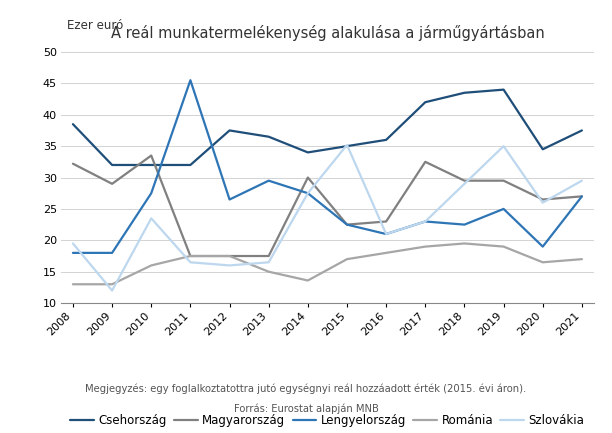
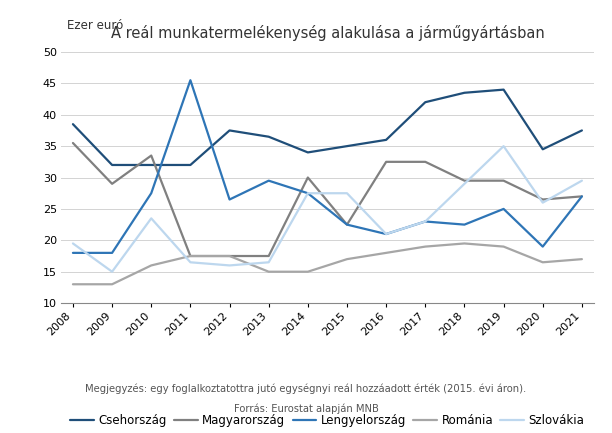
Magyarország/2008: 32.2 -> 35.5
Szlovákia/2009: 12.0 -> 15.0
Románia/2014: 13.6 -> 15.0
Szlovákia/2015: 35.2 -> 27.5
Magyarország/2016: 23.0 -> 32.5
